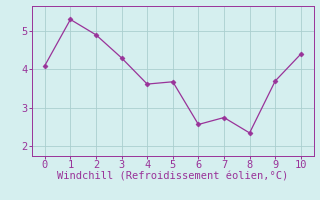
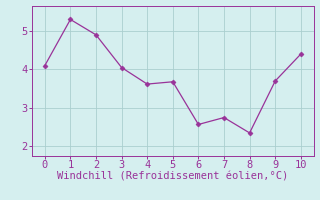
3: 4.30 -> 4.05
